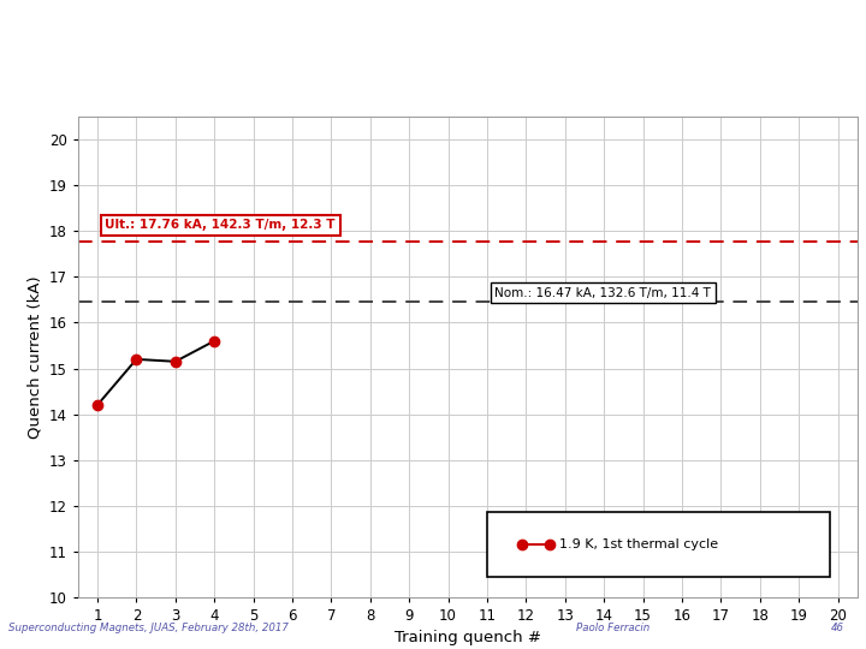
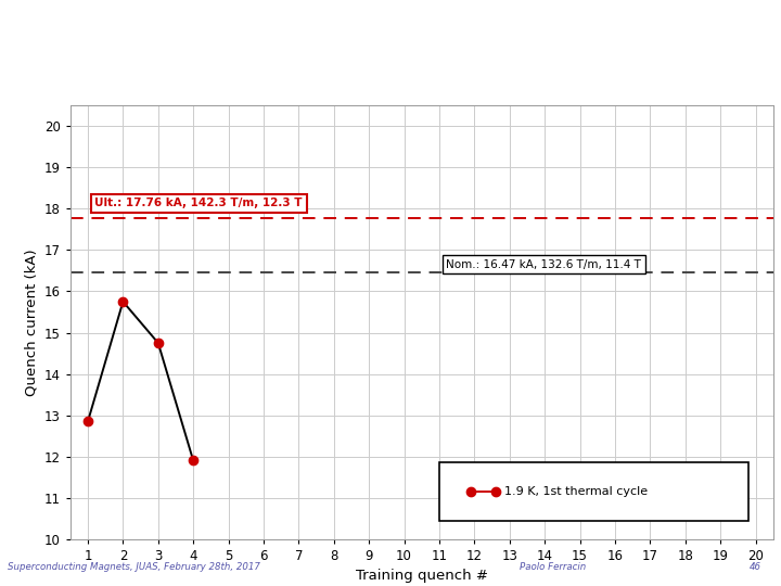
1: 14.20 -> 12.85
2: 15.20 -> 15.75
3: 15.15 -> 14.75
4: 15.60 -> 11.90
